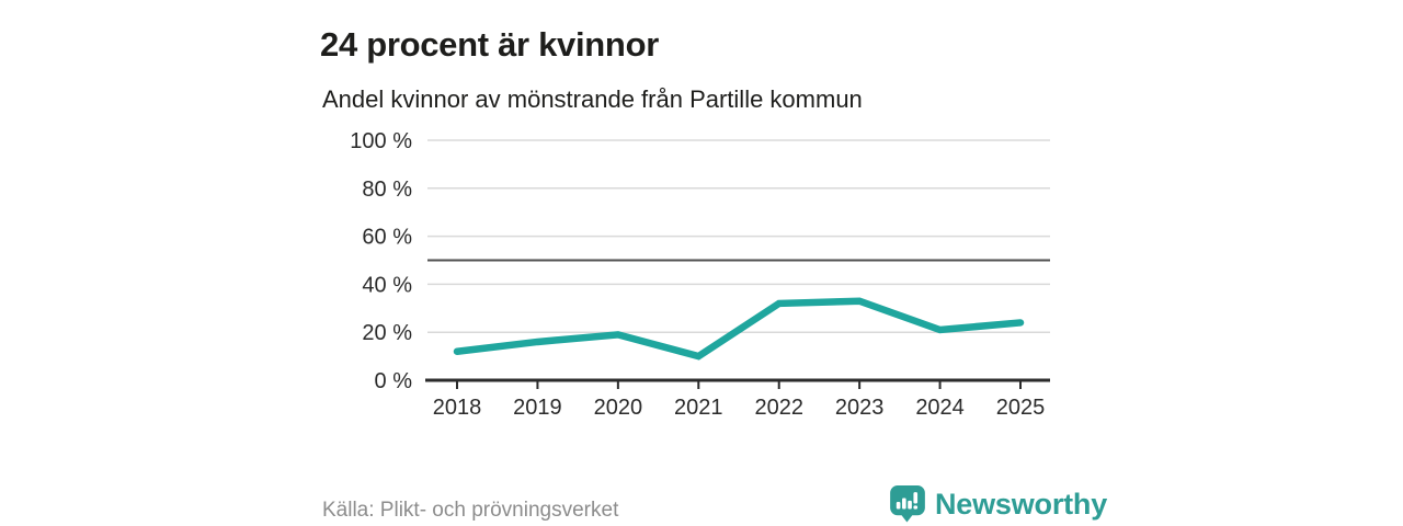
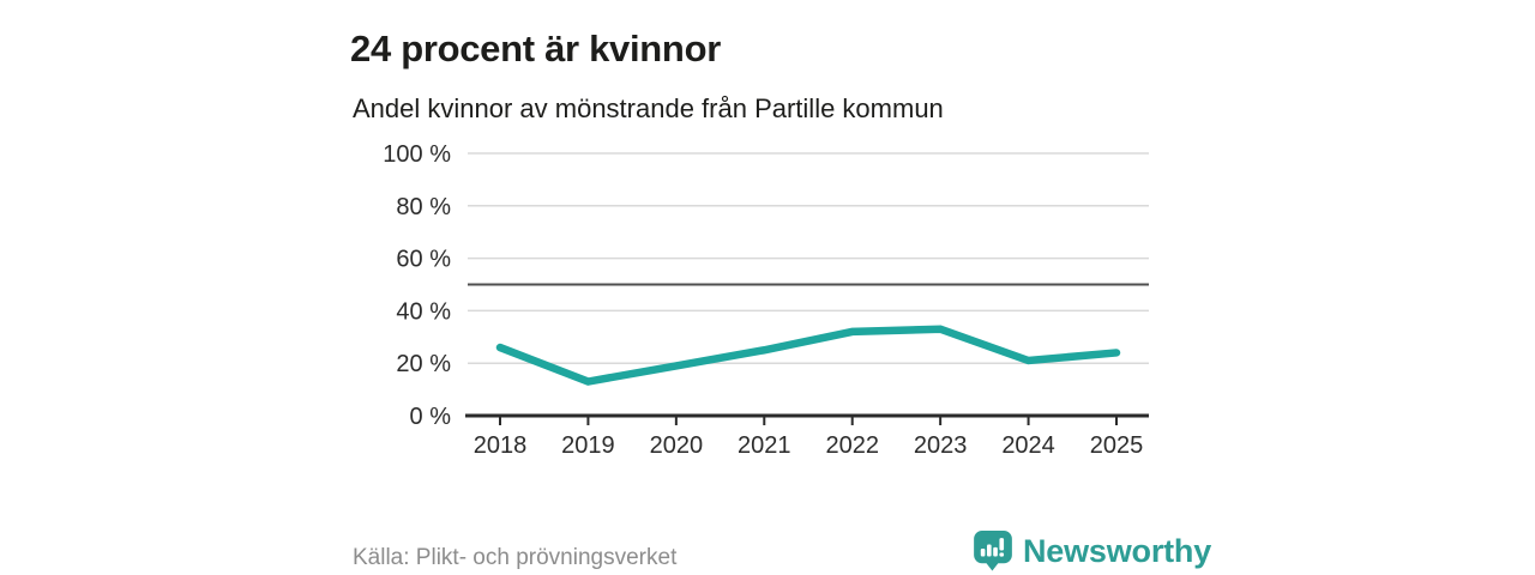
2018: 12% -> 26%
2019: 16% -> 13%
2021: 10% -> 25%
